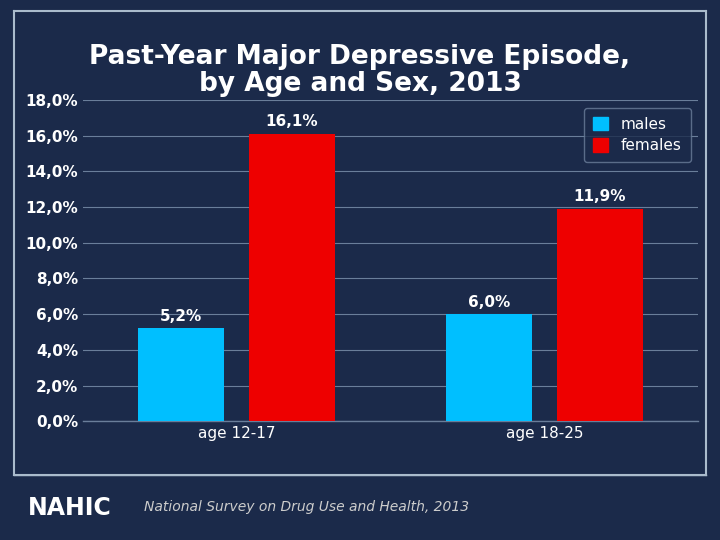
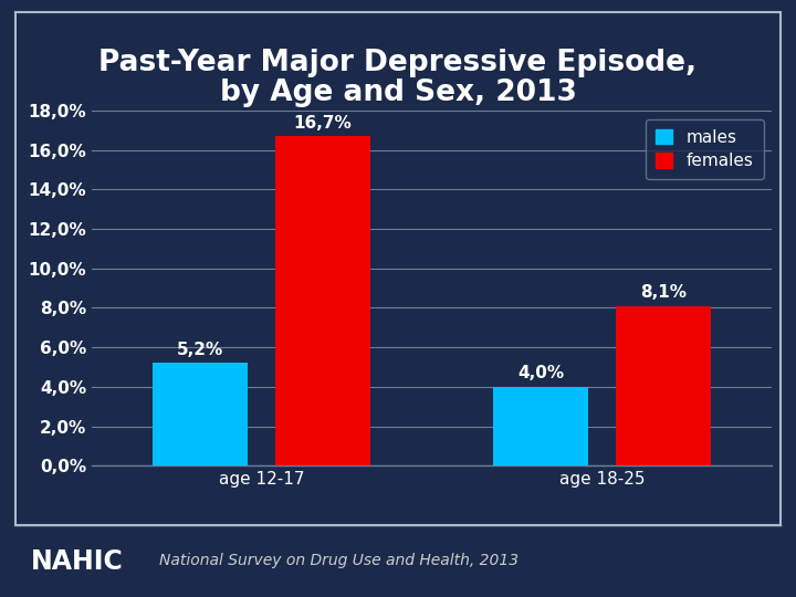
females/age 12-17: 16,1% -> 16,7%
males/age 18-25: 6,0% -> 4,0%
females/age 18-25: 11,9% -> 8,1%
